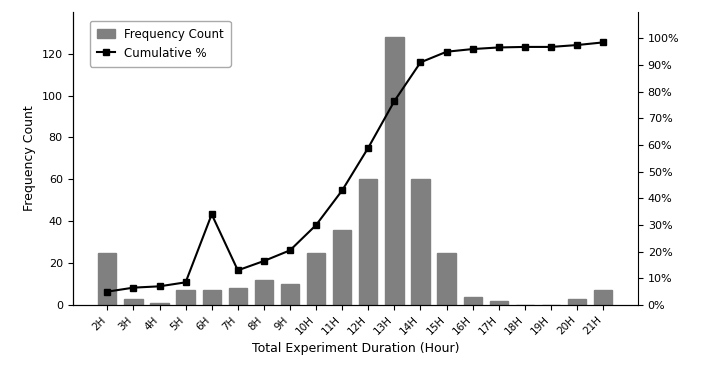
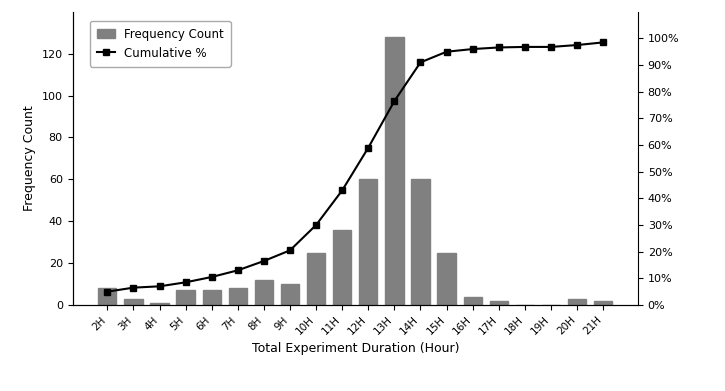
Frequency Count/2H: 25 -> 8
Cumulative %/6H: 34.0% -> 10.5%
Frequency Count/21H: 7 -> 2
